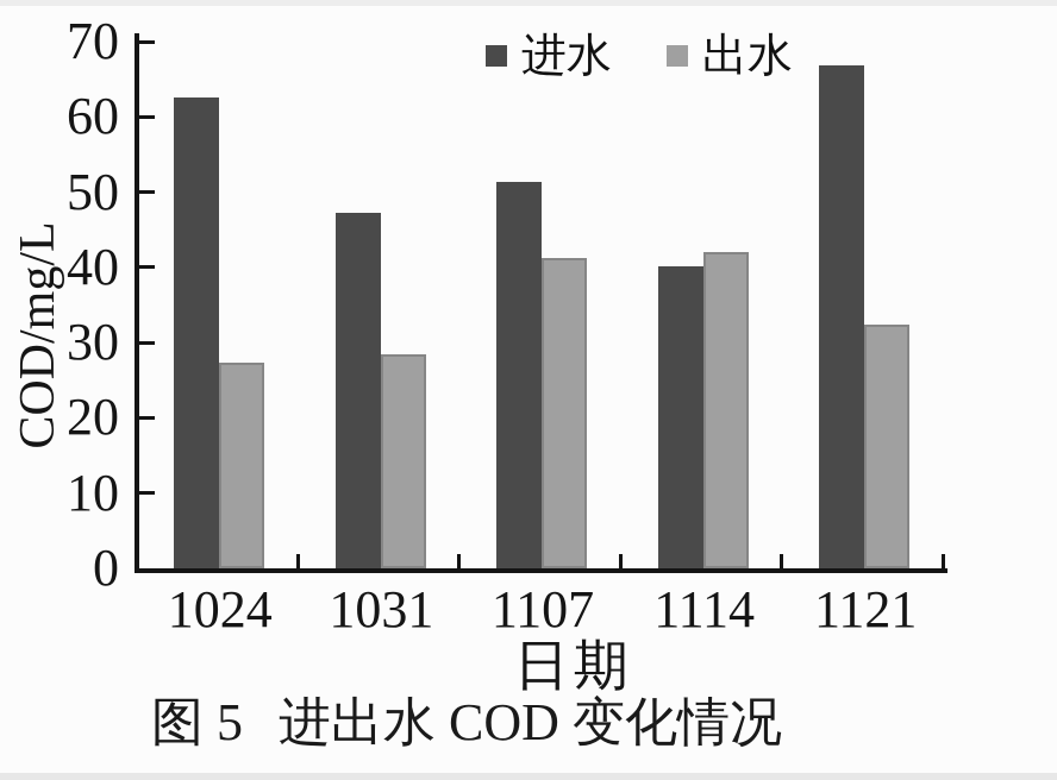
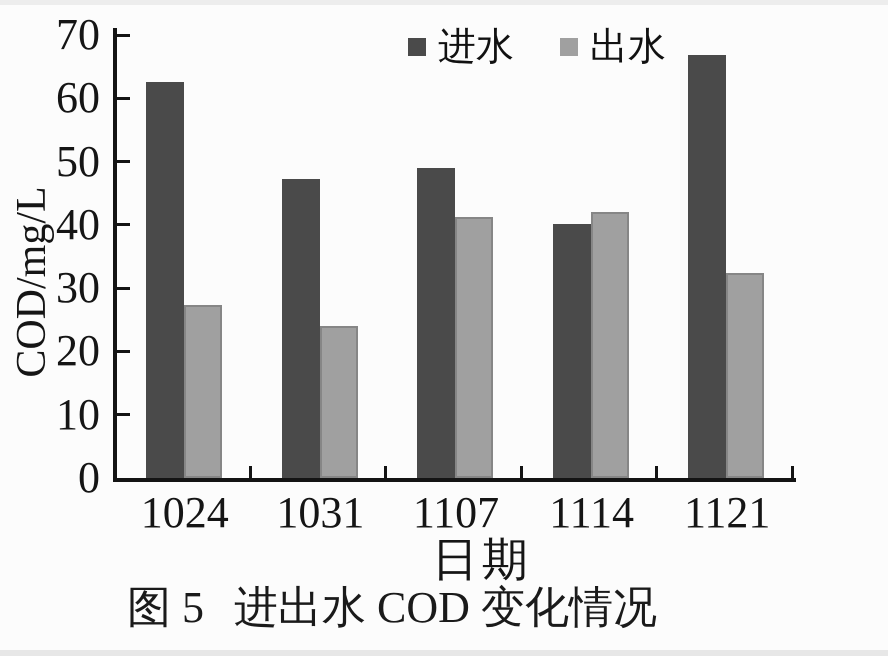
出水/1031: 28 -> 24
进水/1107: 51 -> 49
